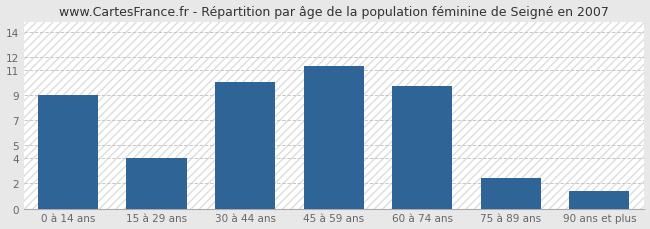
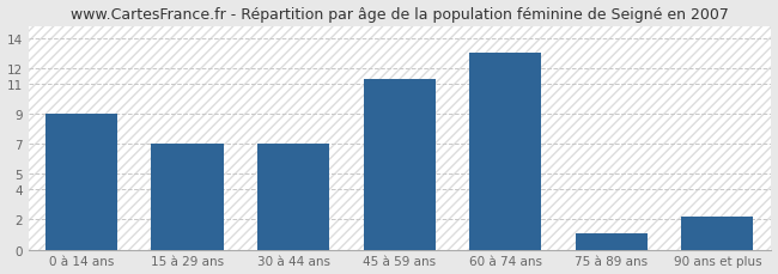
15 à 29 ans: 4.0 -> 7.0
30 à 44 ans: 10.0 -> 7.0
60 à 74 ans: 9.7 -> 13.0
75 à 89 ans: 2.4 -> 1.1
90 ans et plus: 1.4 -> 2.2
